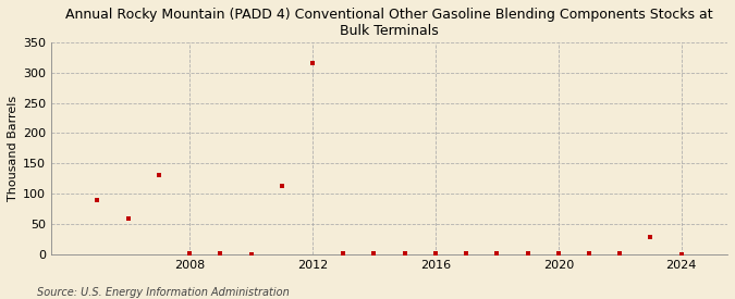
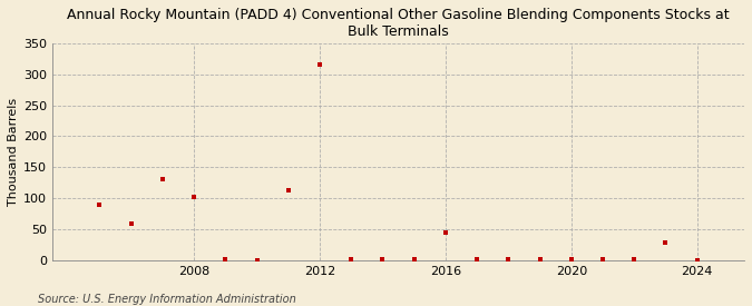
2008: 2 -> 102
2016: 2 -> 44
